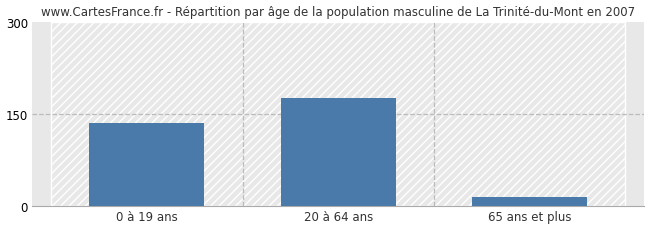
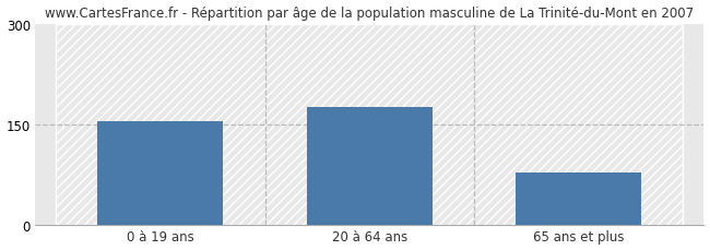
0 à 19 ans: 135 -> 154
65 ans et plus: 15 -> 78
